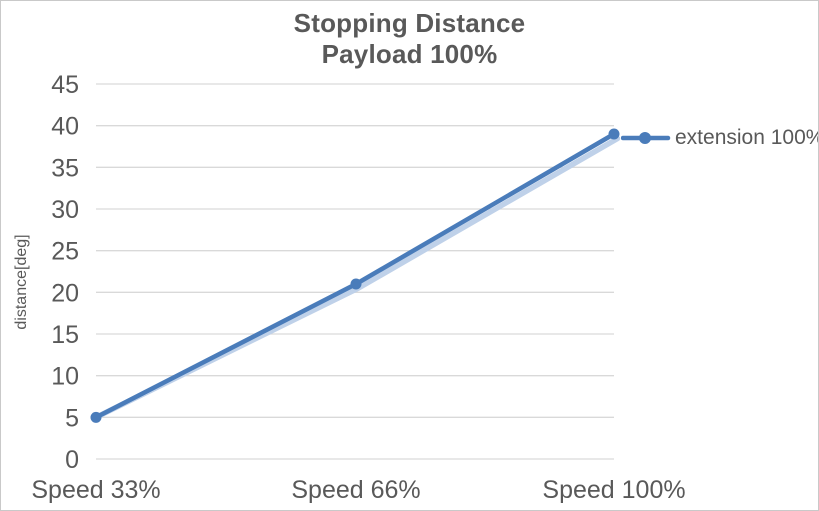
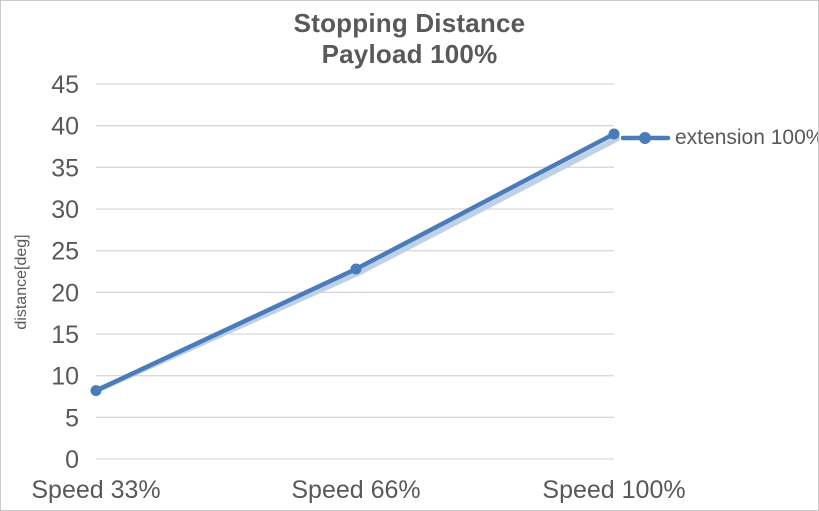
Speed 33%: 5 -> 8
Speed 66%: 21 -> 23
